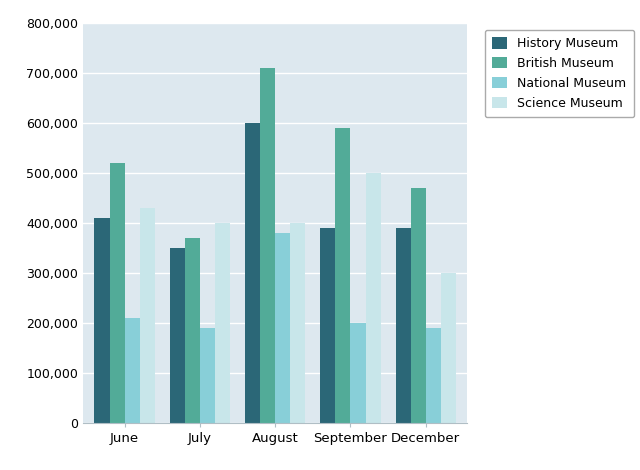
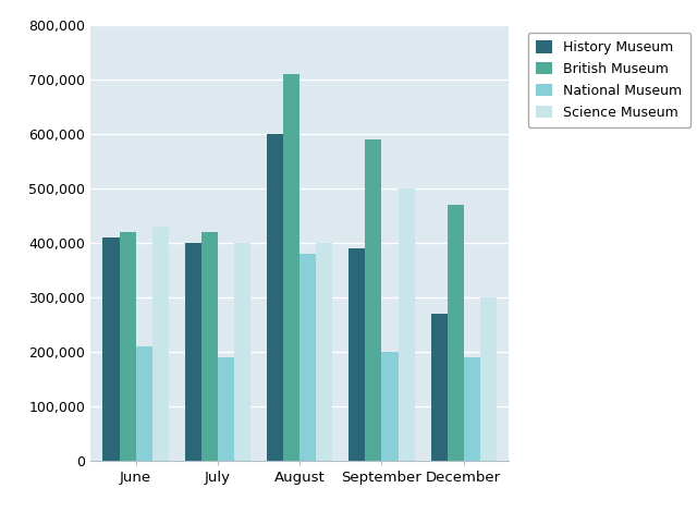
British Museum/June: 520,000 -> 420,000
History Museum/July: 350,000 -> 400,000
British Museum/July: 370,000 -> 420,000
History Museum/December: 390,000 -> 270,000
